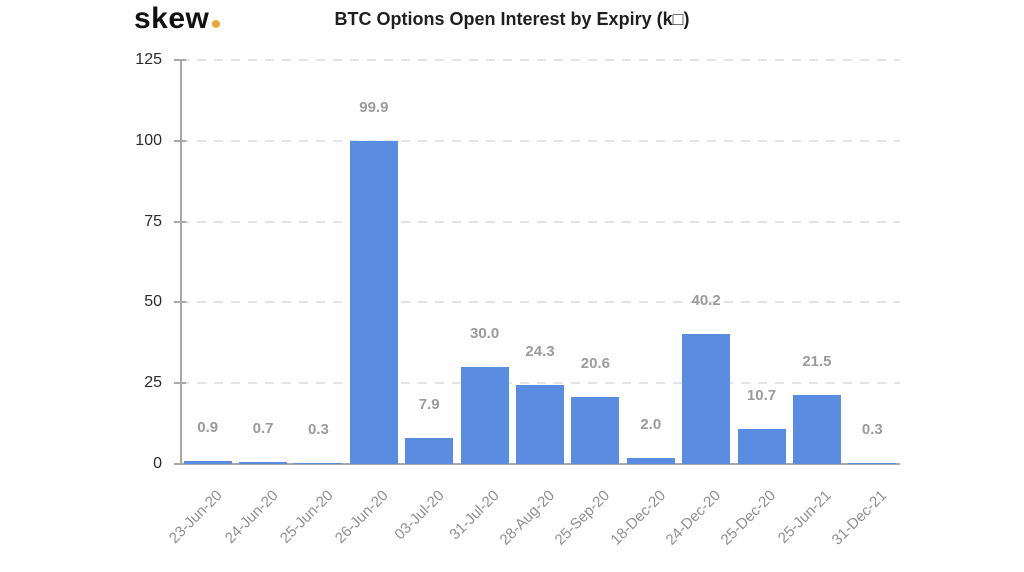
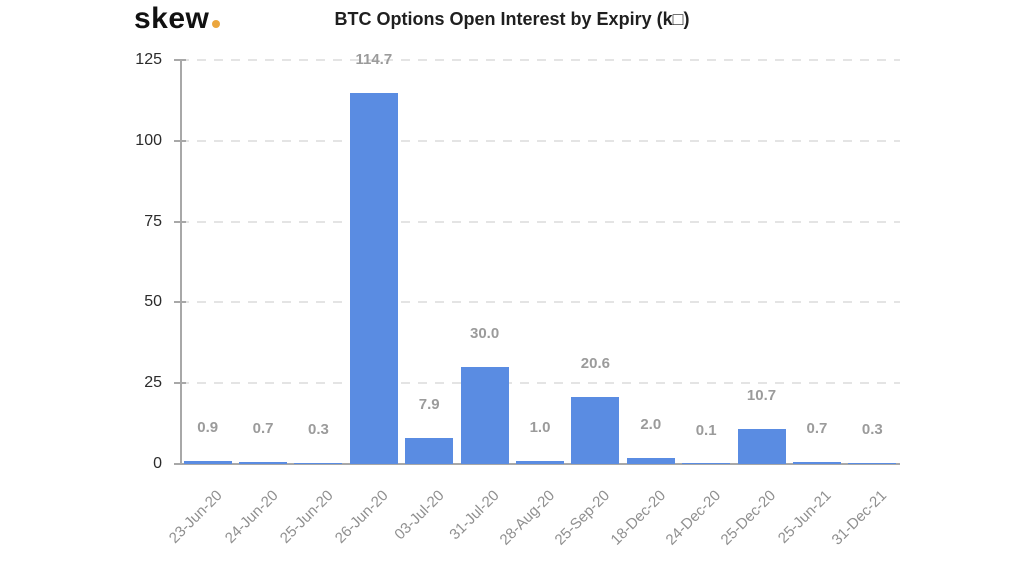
26-Jun-20: 99.9 -> 114.7
28-Aug-20: 24.3 -> 1.0
24-Dec-20: 40.2 -> 0.1
25-Jun-21: 21.5 -> 0.7
